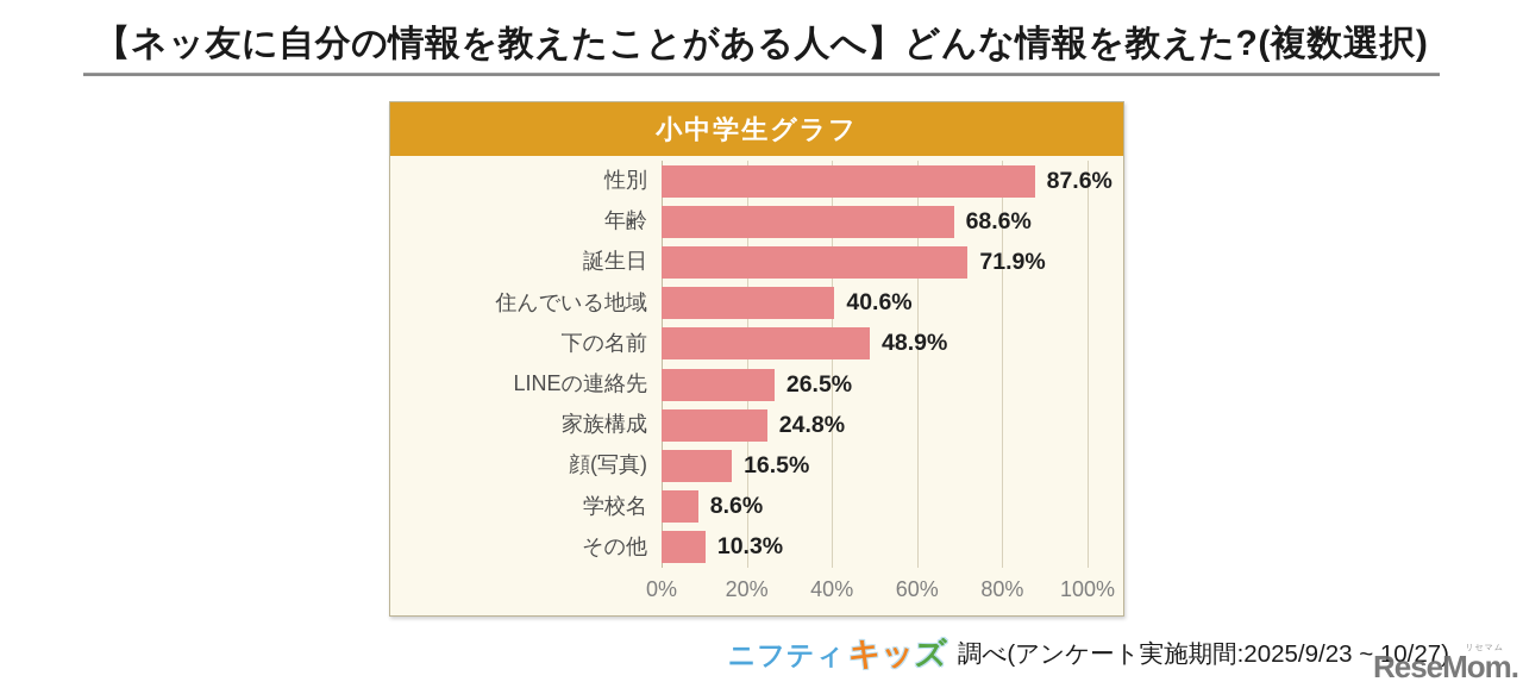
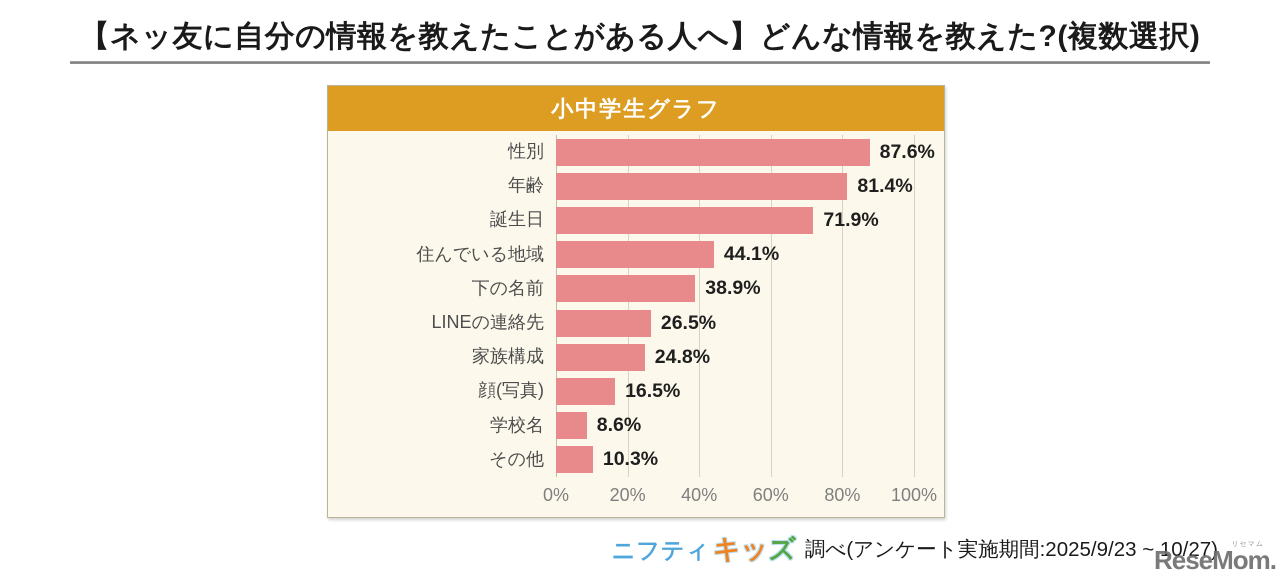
年齢: 68.6% -> 81.4%
住んでいる地域: 40.6% -> 44.1%
下の名前: 48.9% -> 38.9%
